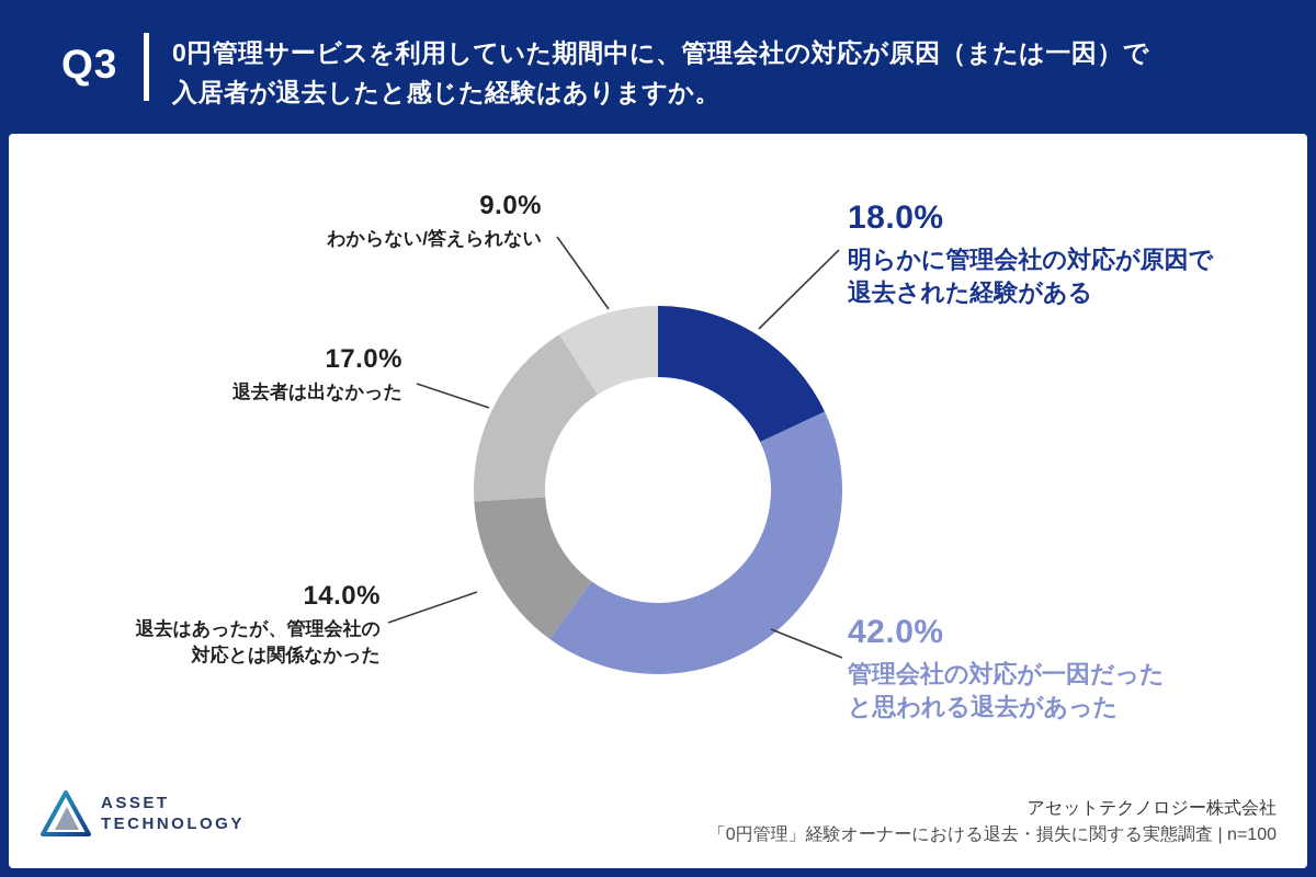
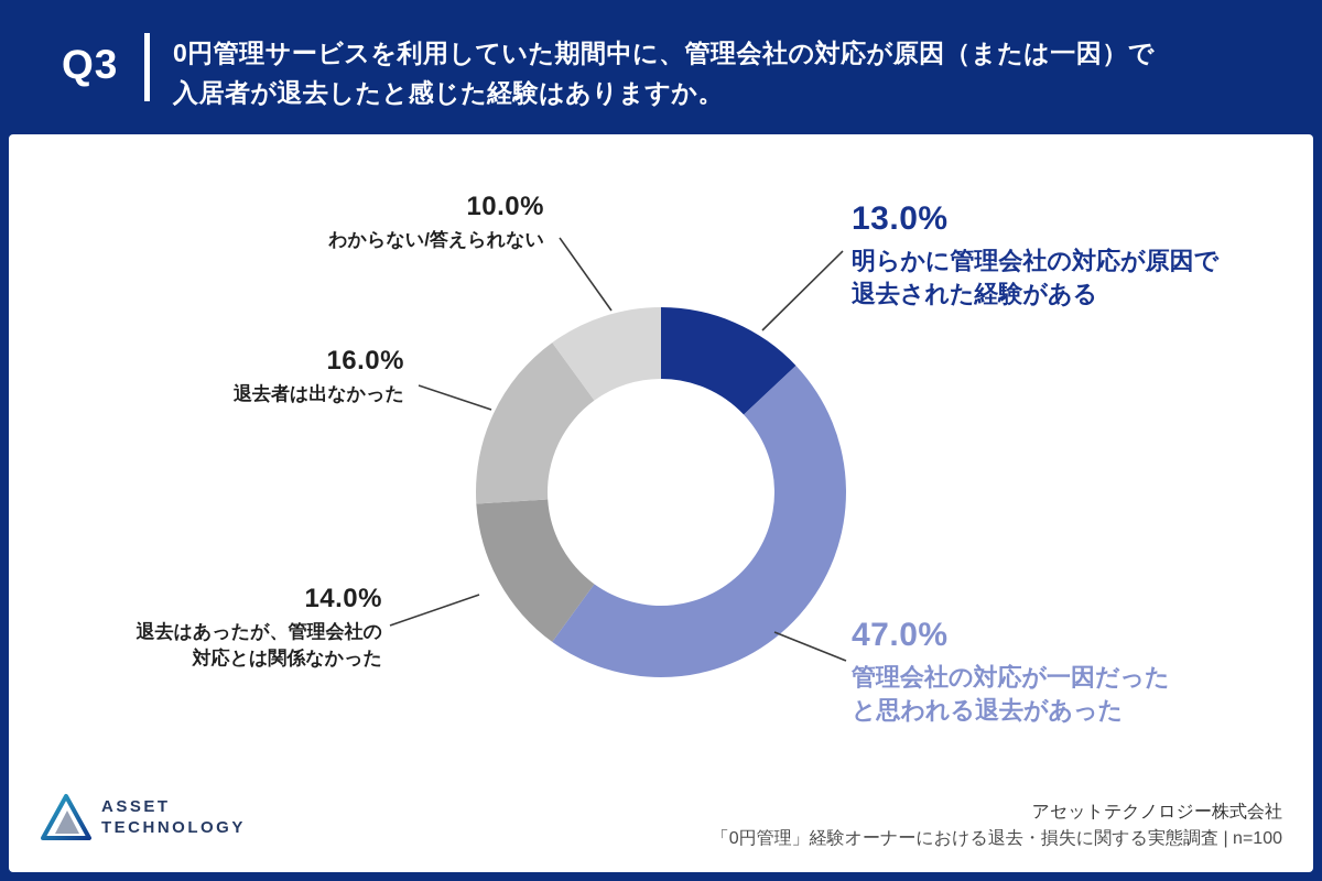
明らかに管理会社の対応が原因で退去された経験がある: 18.0% -> 13.0%
管理会社の対応が一因だったと思われる退去があった: 42.0% -> 47.0%
退去者は出なかった: 17.0% -> 16.0%
わからない/答えられない: 9.0% -> 10.0%
